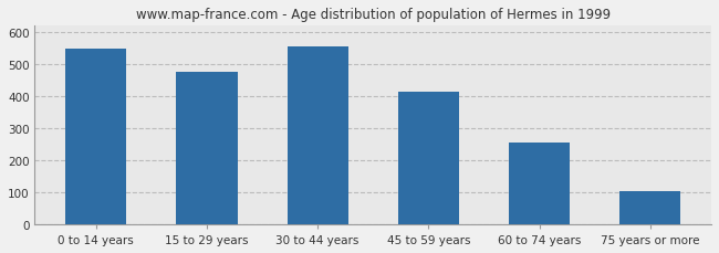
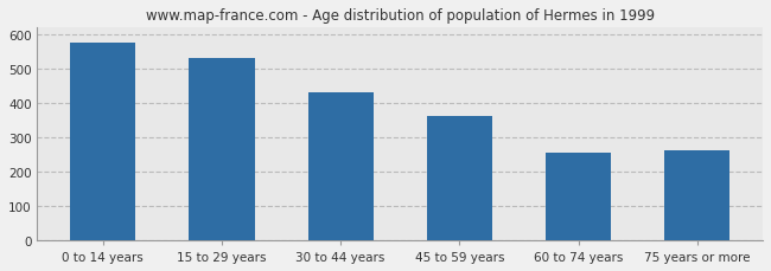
0 to 14 years: 547 -> 575
15 to 29 years: 474 -> 530
30 to 44 years: 553 -> 430
45 to 59 years: 412 -> 360
75 years or more: 103 -> 260
